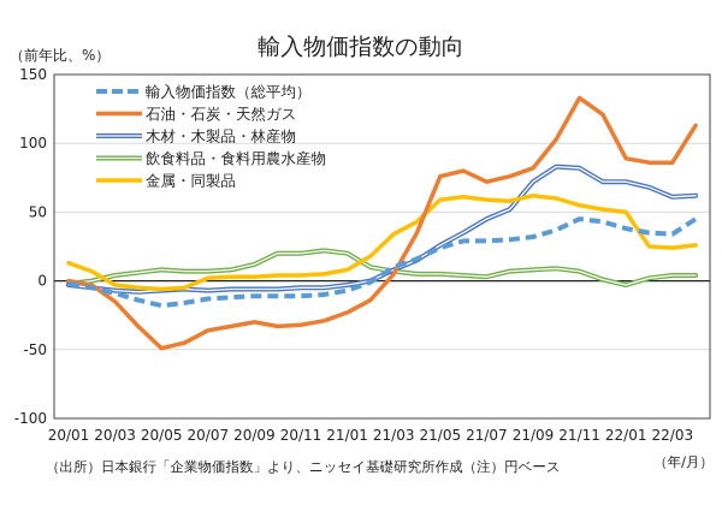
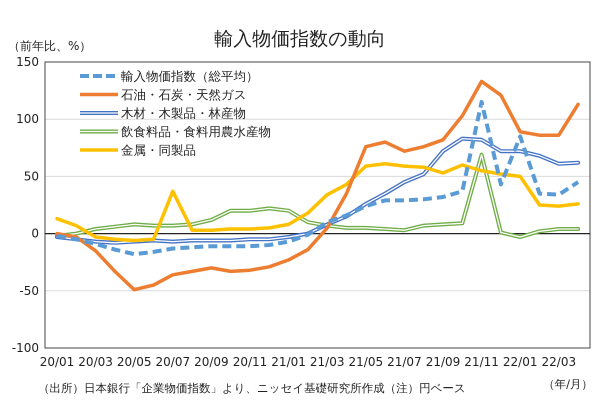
金属・同製品/20/07: 2 -> 37
金属・同製品/21/09: 62 -> 53
輸入物価指数（総平均）/21/11: 45 -> 115
飲食料品・食料用農水産物/21/11: 7 -> 69
輸入物価指数（総平均）/22/01: 38 -> 85
